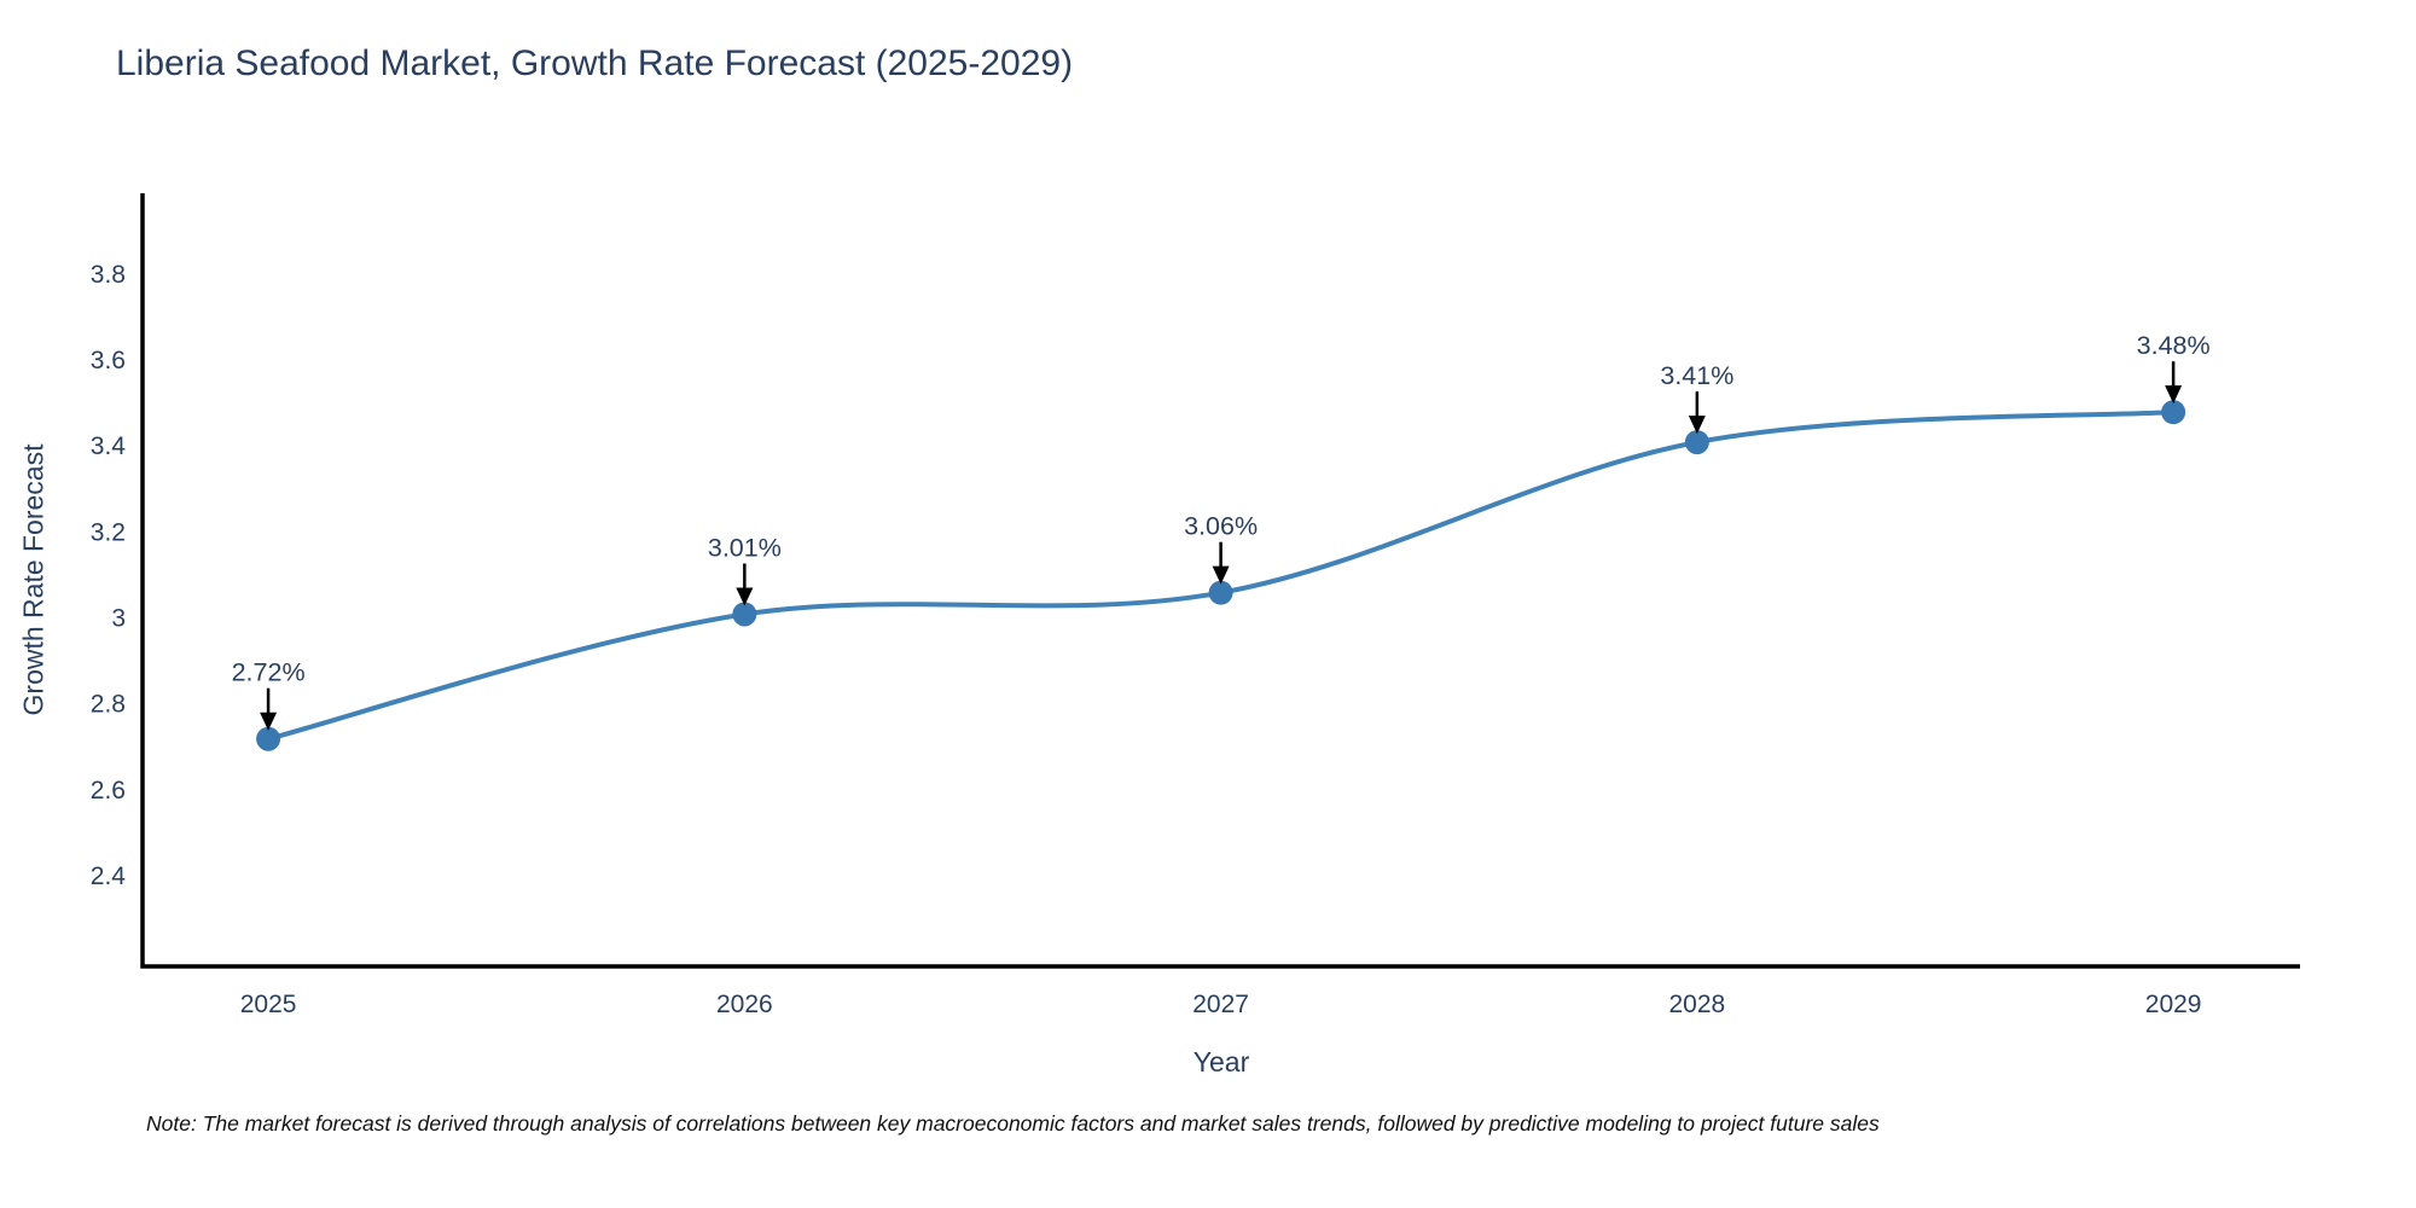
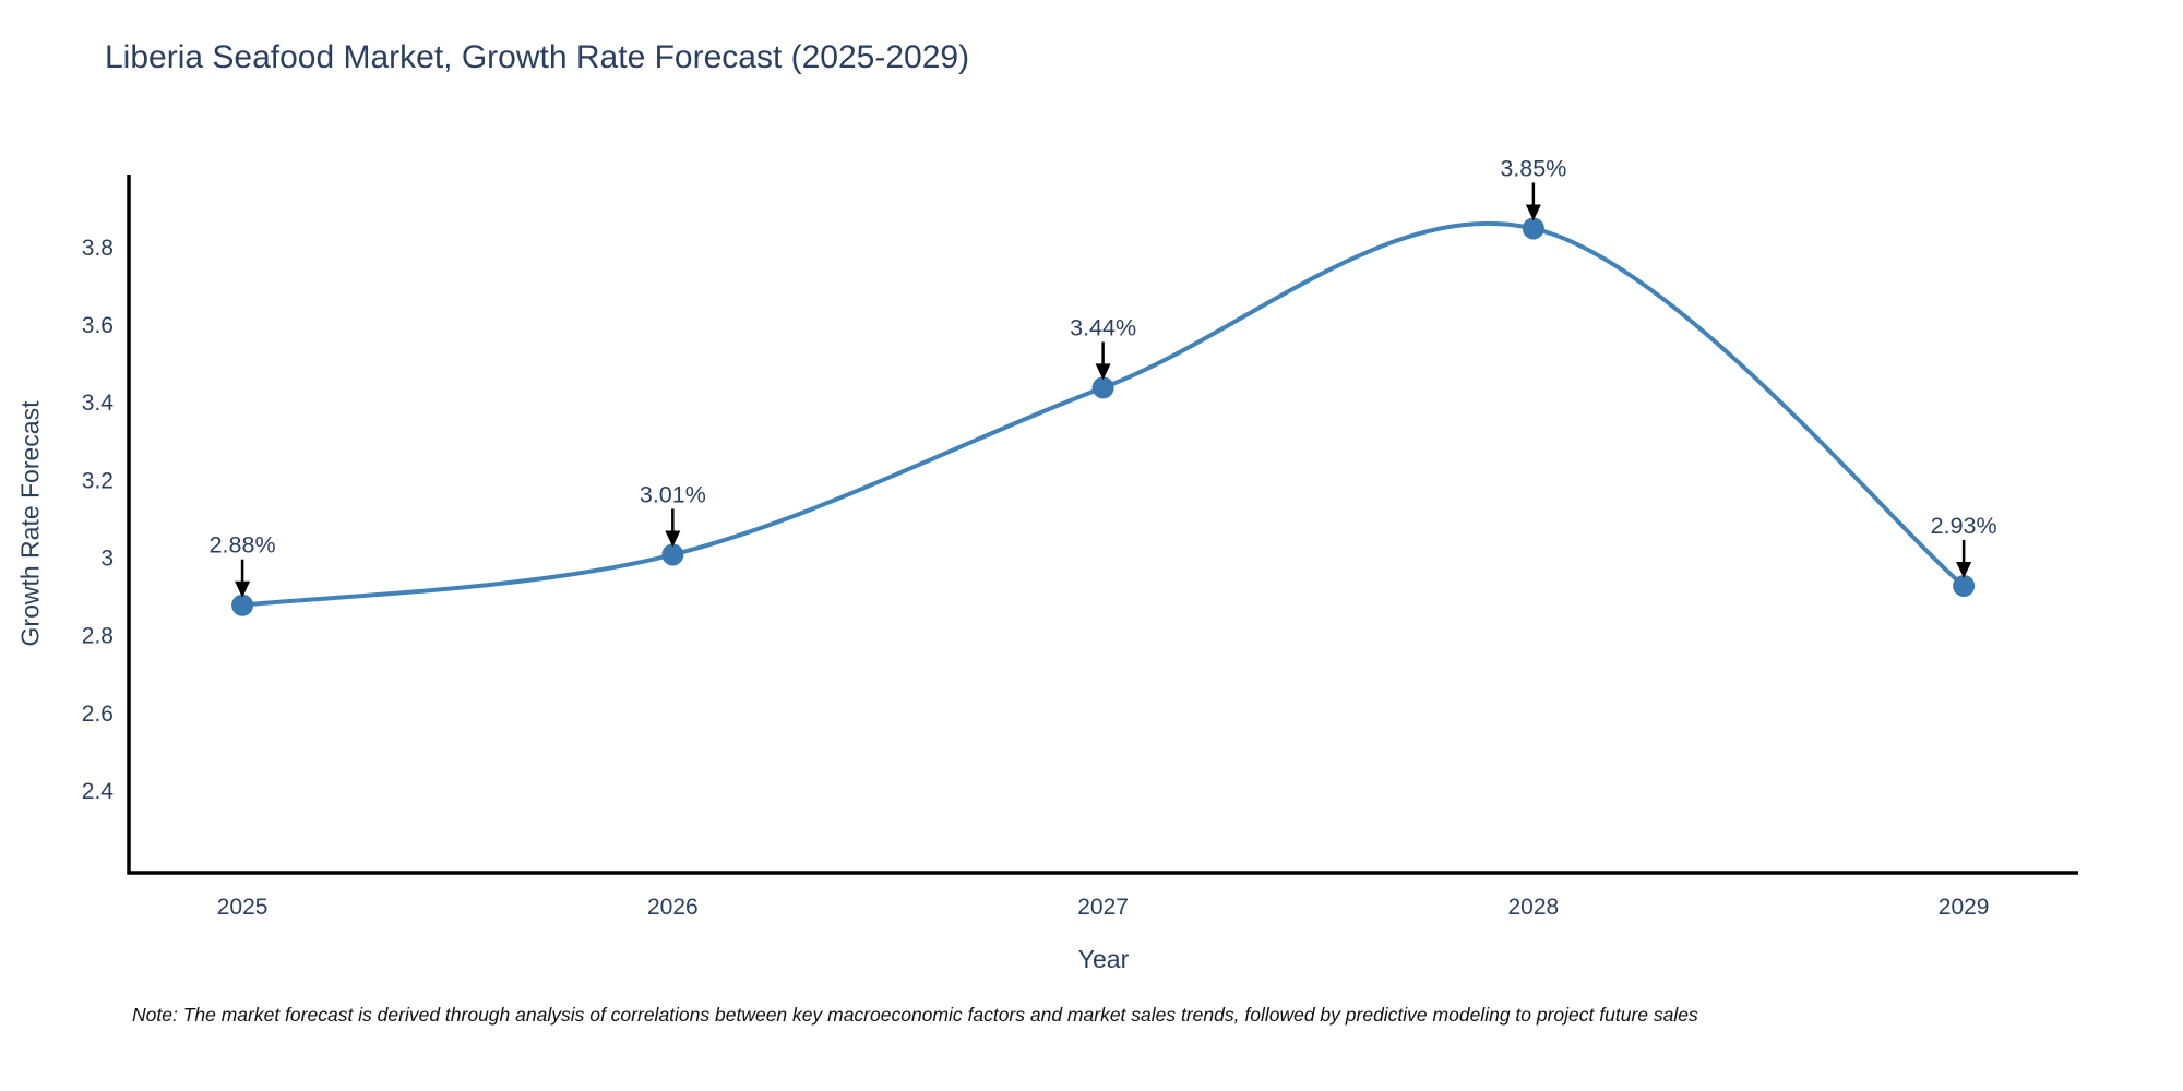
2025: 2.72% -> 2.88%
2027: 3.06% -> 3.44%
2028: 3.41% -> 3.85%
2029: 3.48% -> 2.93%
